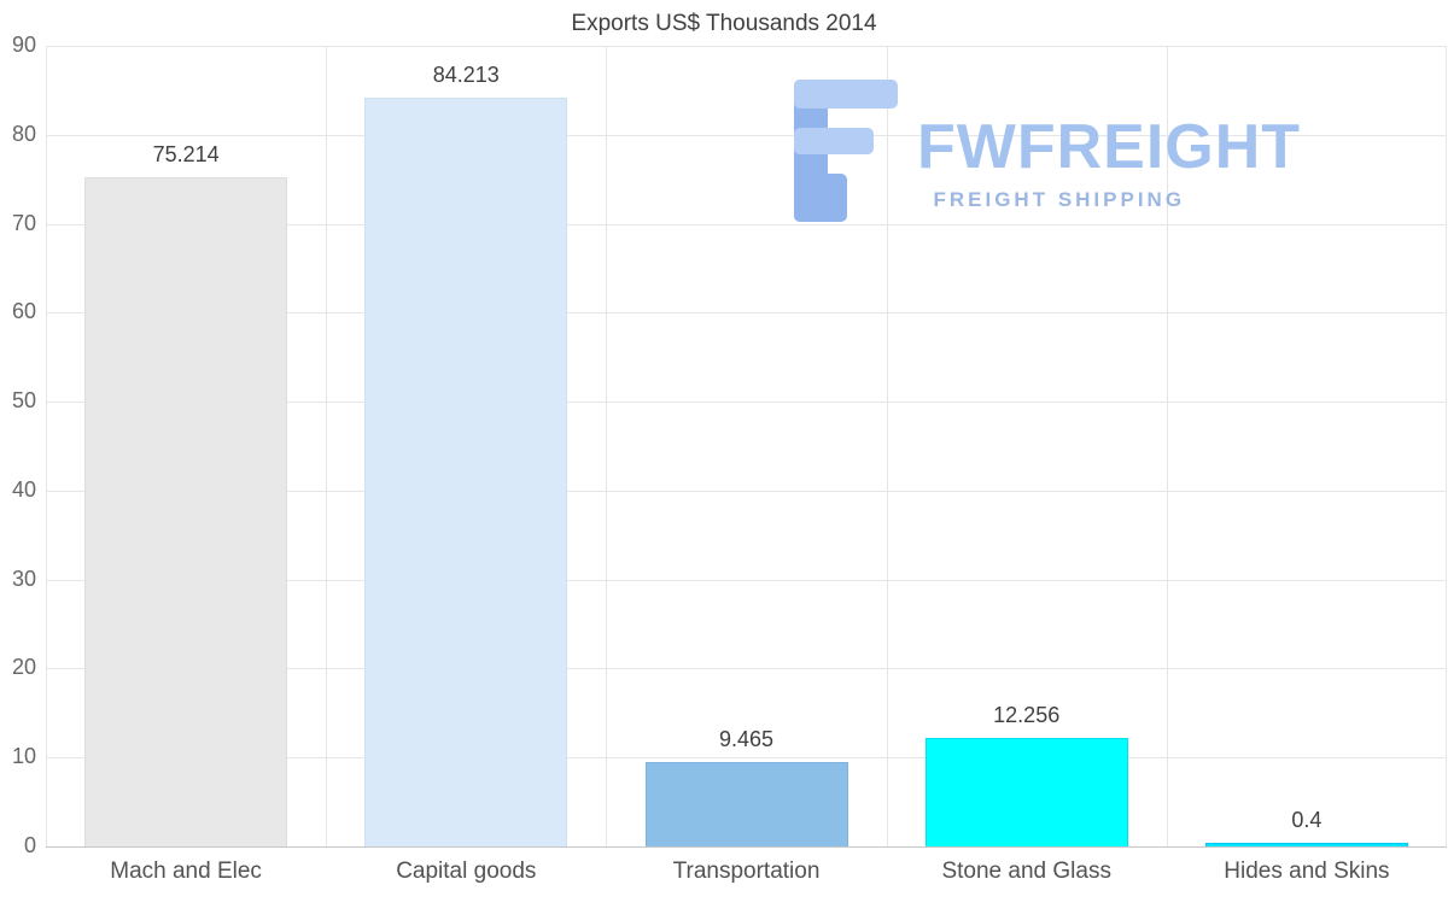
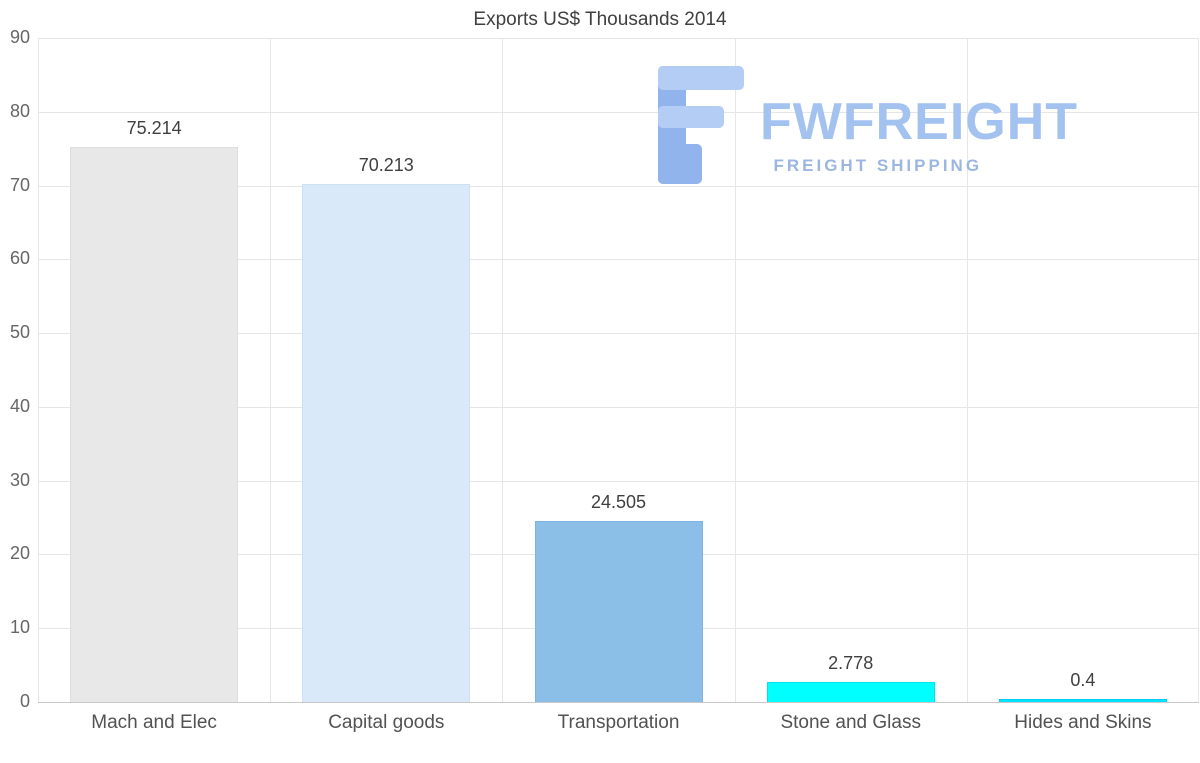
Capital goods: 84.213 -> 70.213
Transportation: 9.465 -> 24.505
Stone and Glass: 12.256 -> 2.778
